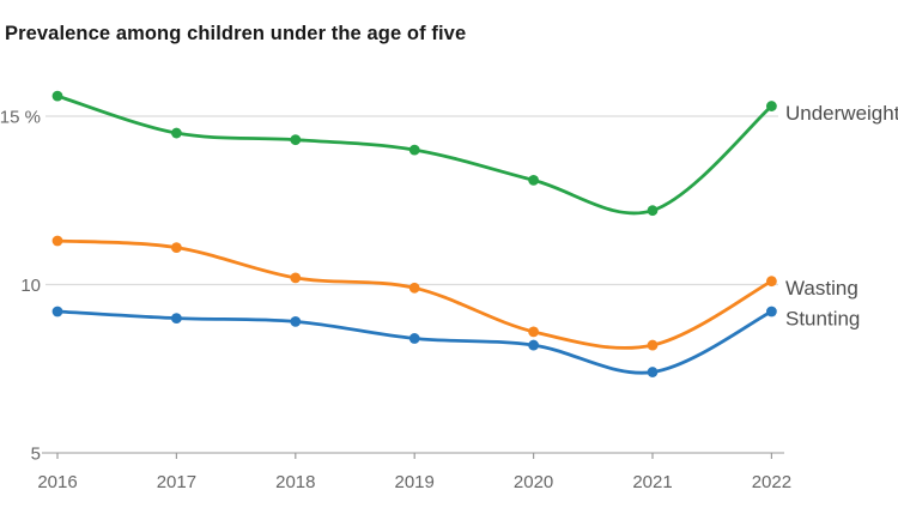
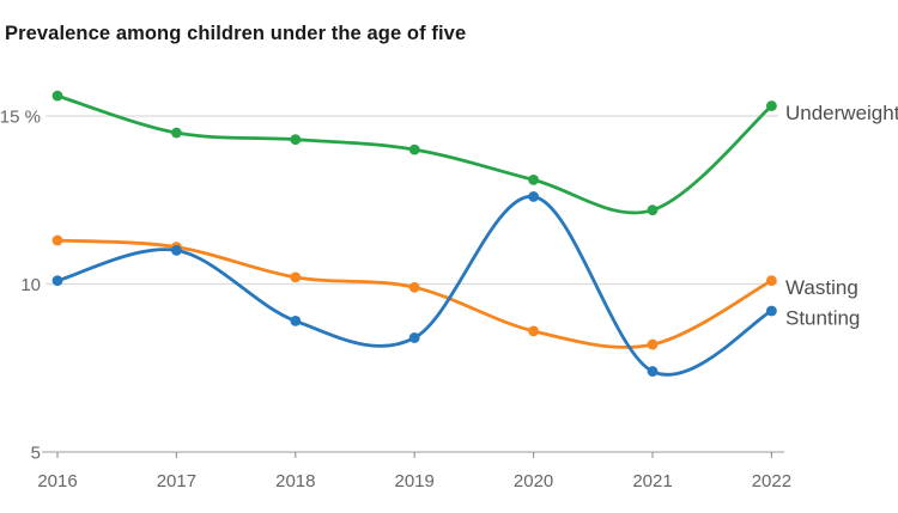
Stunting/2016: 9.2% -> 10.1%
Stunting/2017: 9.0% -> 11.0%
Stunting/2020: 8.2% -> 12.6%
